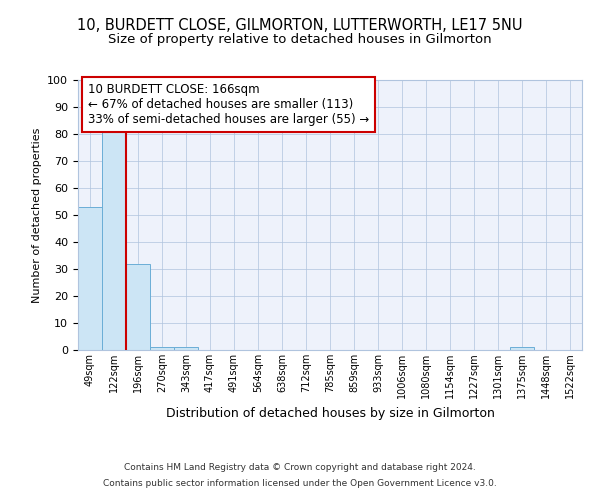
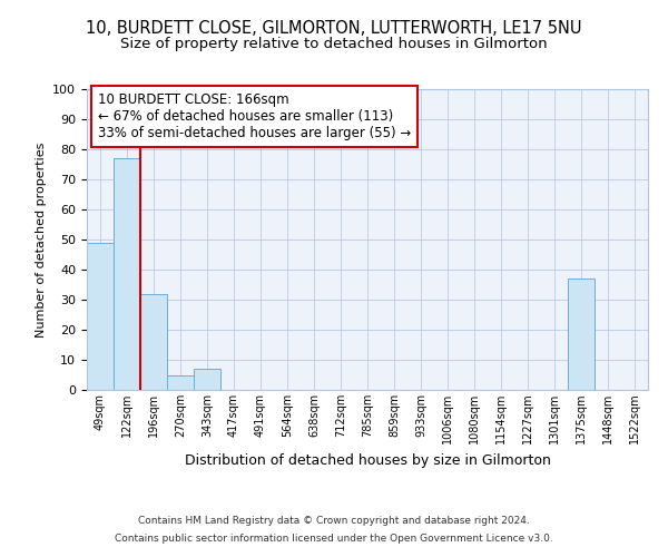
49sqm: 53 -> 49
122sqm: 81 -> 77
270sqm: 1 -> 5
343sqm: 1 -> 7
1375sqm: 1 -> 37
